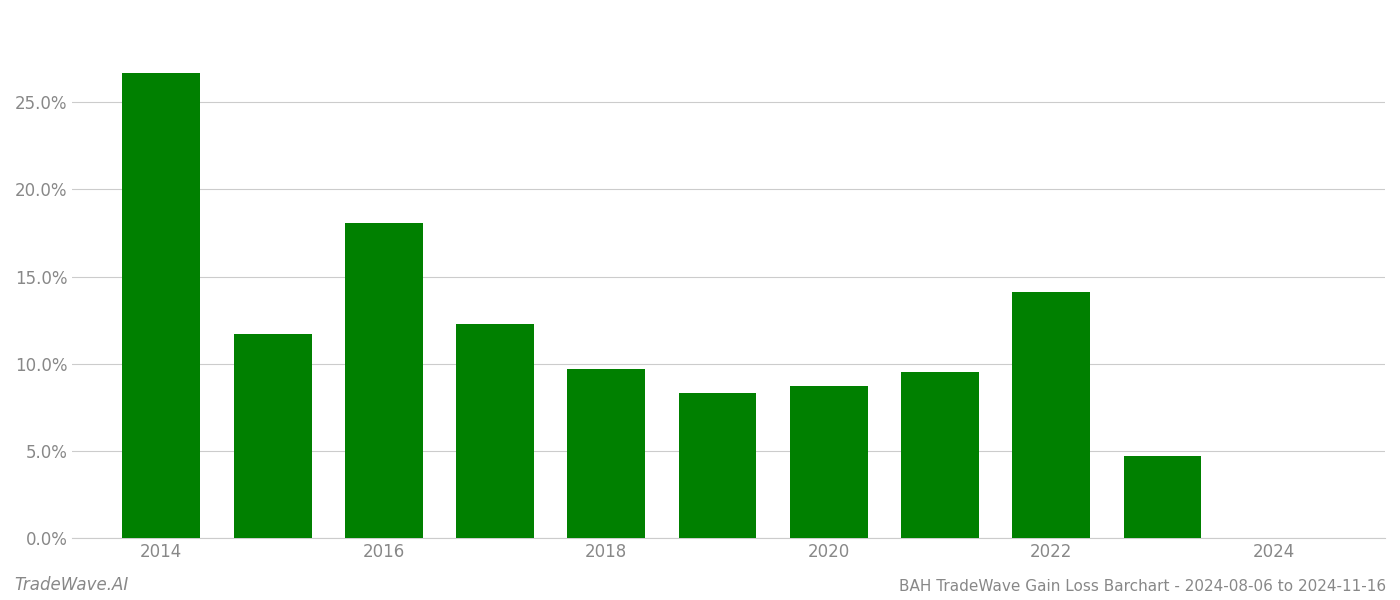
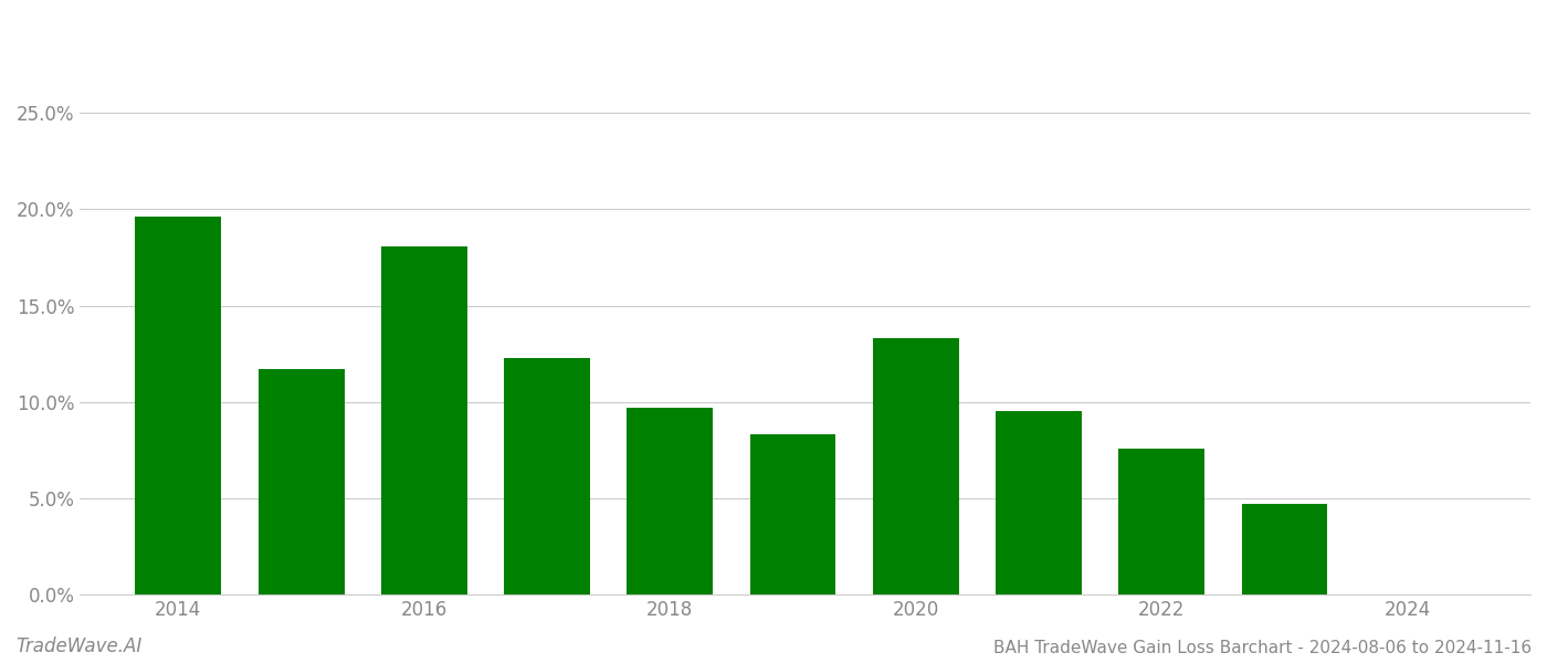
2014: 26.7% -> 19.6%
2020: 8.7% -> 13.3%
2022: 14.1% -> 7.6%
